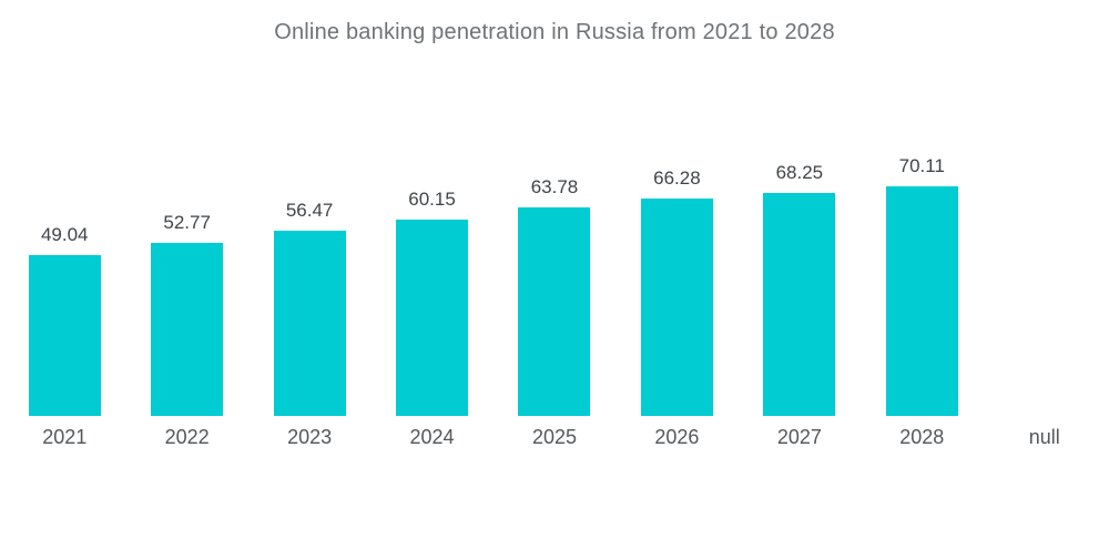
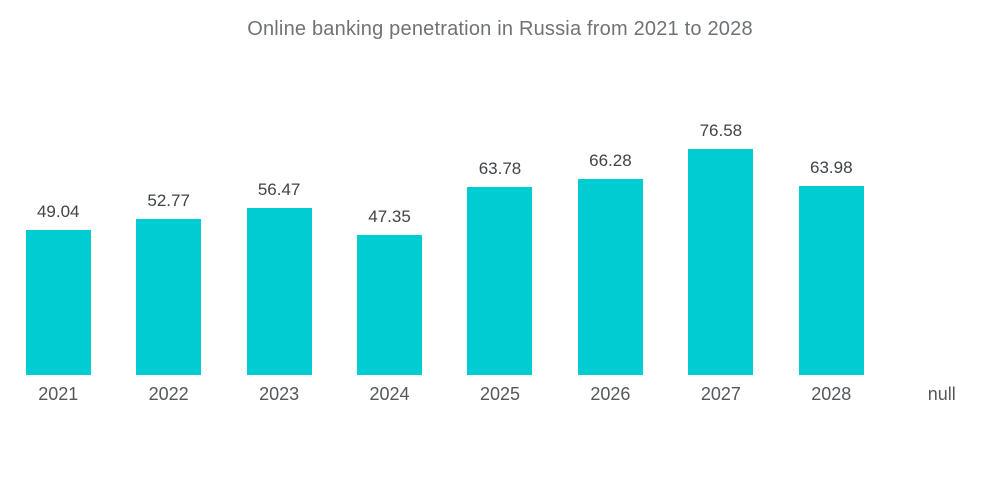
2024: 60.15 -> 47.35
2027: 68.25 -> 76.58
2028: 70.11 -> 63.98
